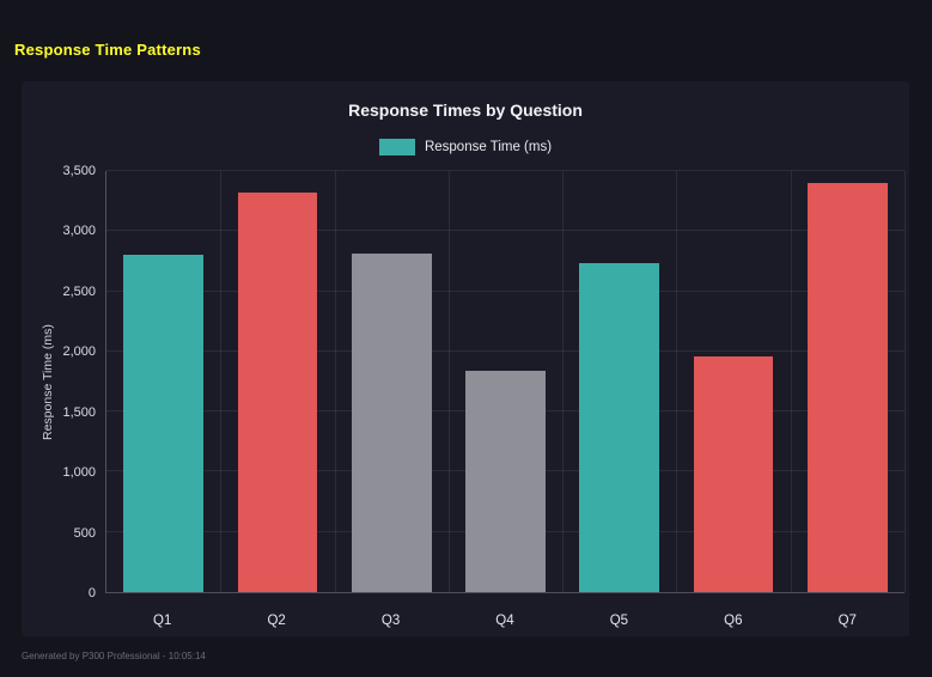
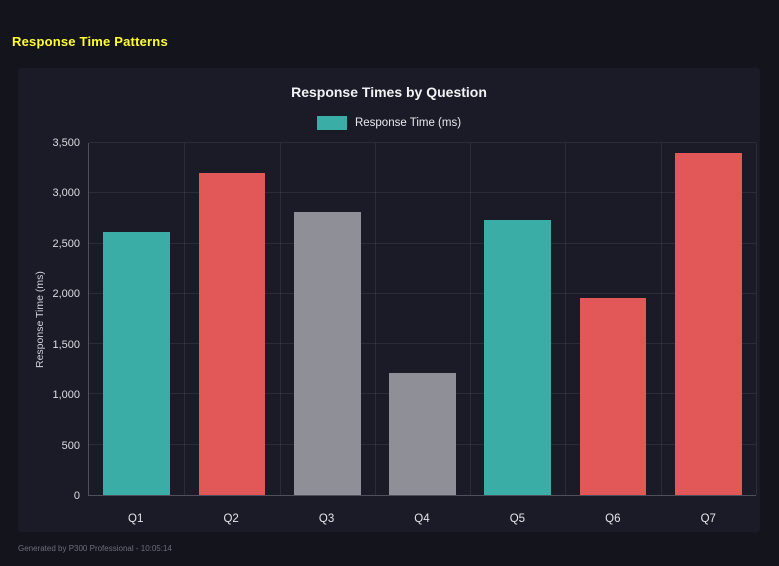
Q1: 2800 -> 2620
Q2: 3320 -> 3200
Q4: 1840 -> 1210
